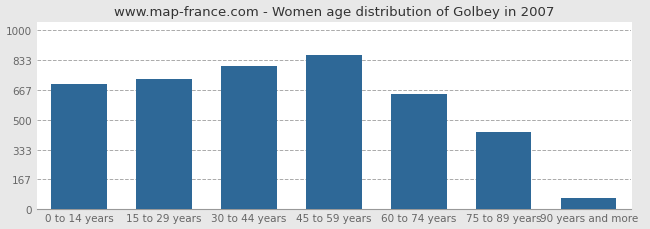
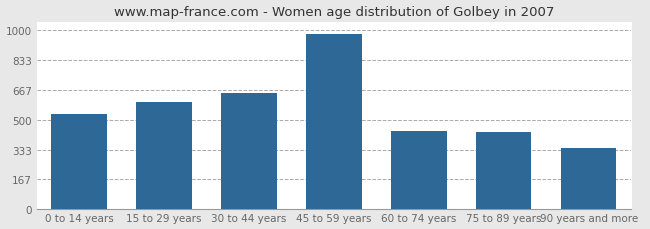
0 to 14 years: 700 -> 530
15 to 29 years: 730 -> 600
30 to 44 years: 800 -> 650
45 to 59 years: 860 -> 980
60 to 74 years: 640 -> 440
90 years and more: 60 -> 340
